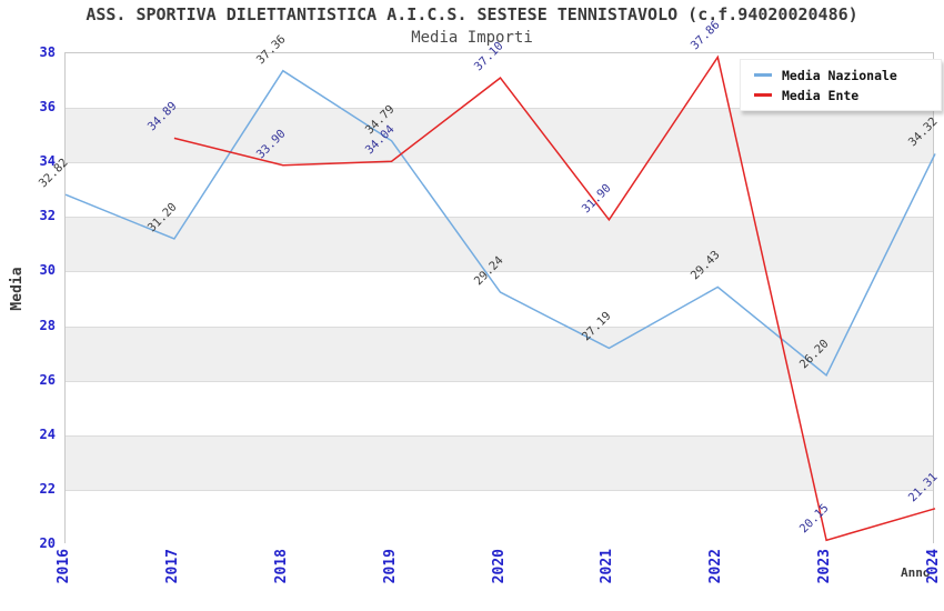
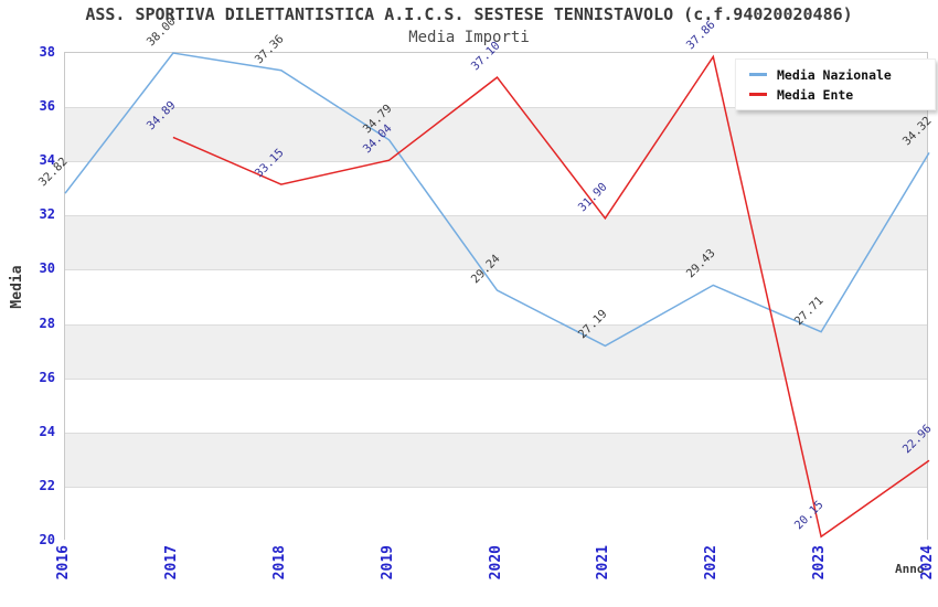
Media Nazionale/2017: 31.20 -> 38.00
Media Ente/2018: 33.90 -> 33.15
Media Nazionale/2023: 26.20 -> 27.71
Media Ente/2024: 21.31 -> 22.96
